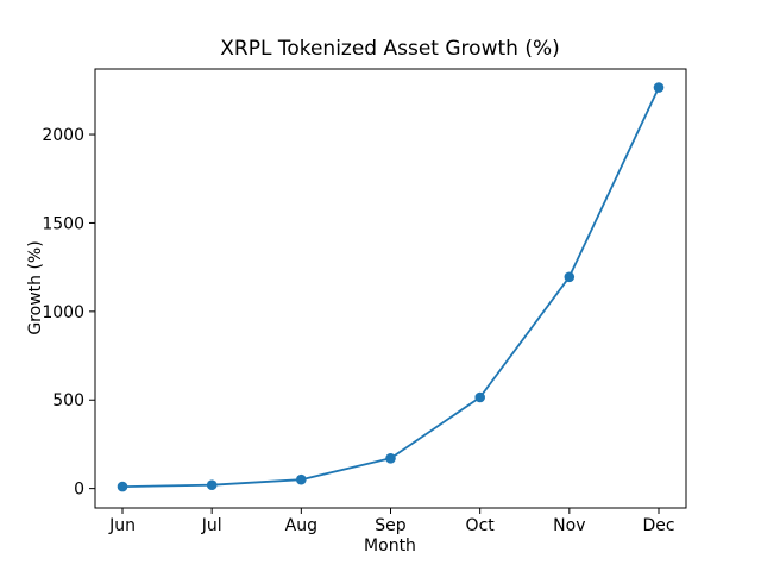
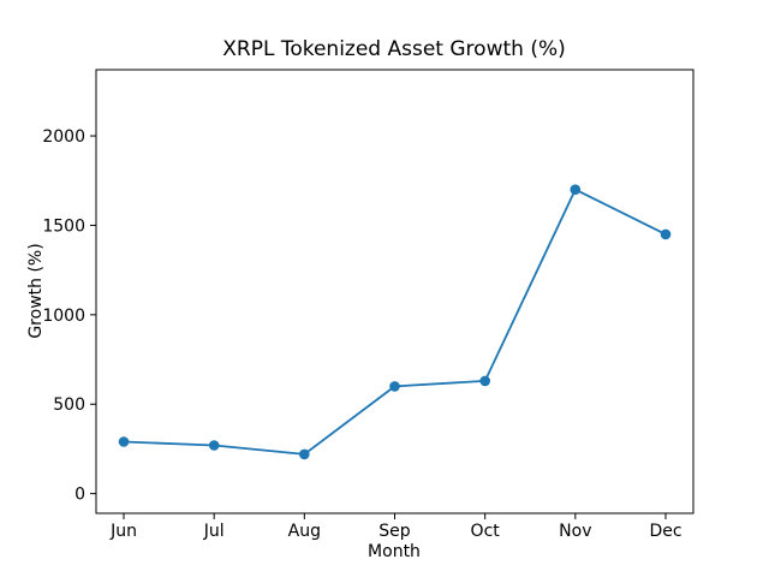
Jun: 10 -> 290
Jul: 20 -> 270
Aug: 50 -> 220
Sep: 170 -> 600
Oct: 520 -> 630
Nov: 1200 -> 1700
Dec: 2260 -> 1450
